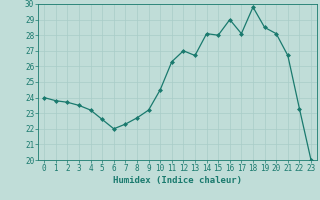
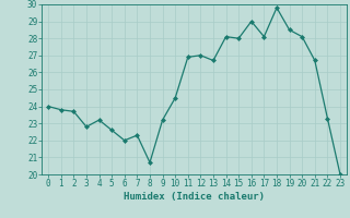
3: 23.5 -> 22.8
8: 22.7 -> 20.7
11: 26.3 -> 26.9
